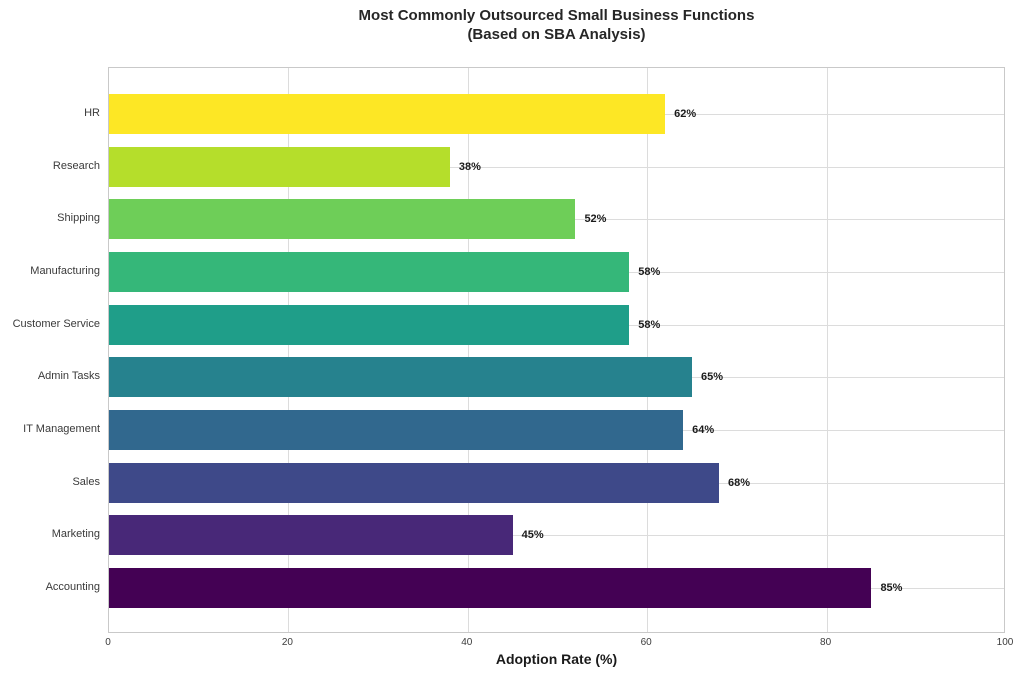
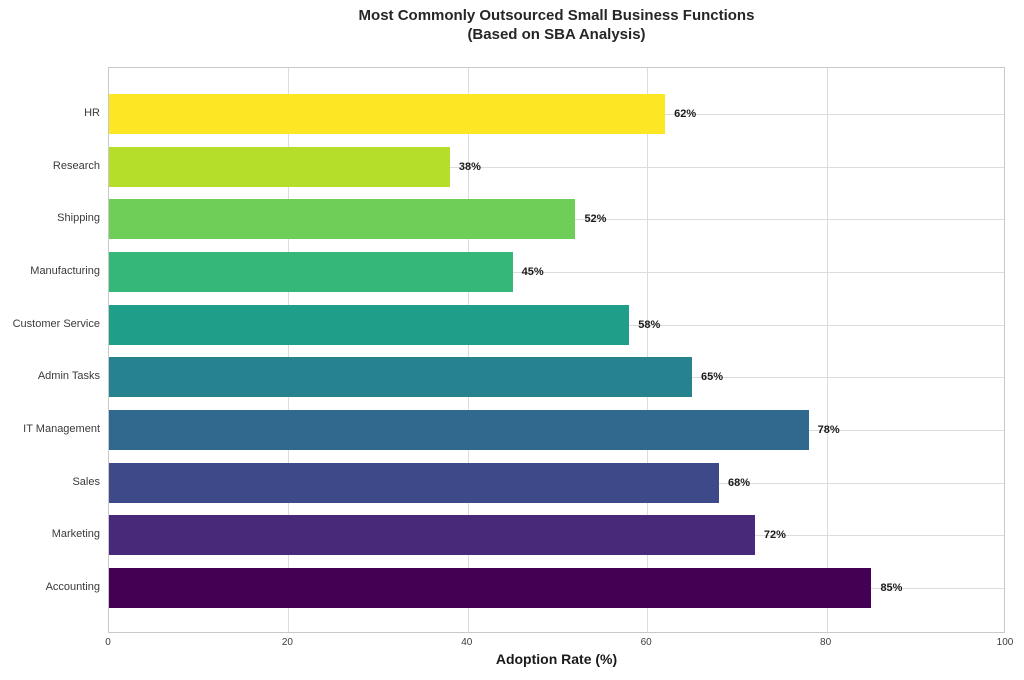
Manufacturing: 58% -> 45%
IT Management: 64% -> 78%
Marketing: 45% -> 72%
